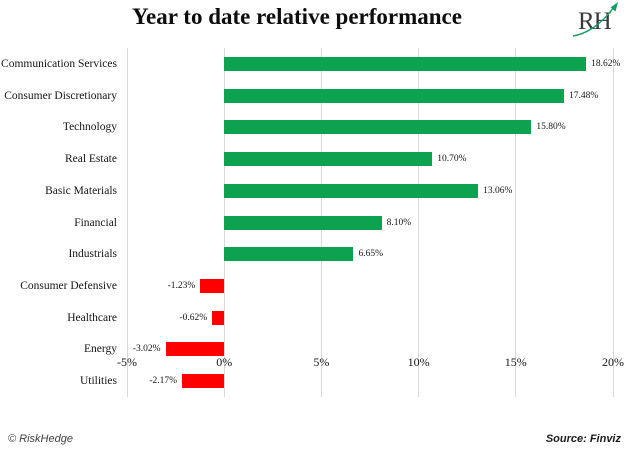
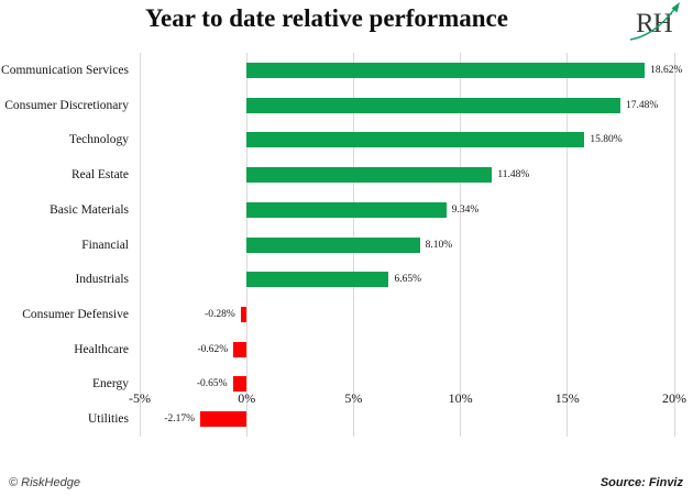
Real Estate: 10.70% -> 11.48%
Basic Materials: 13.06% -> 9.34%
Consumer Defensive: -1.23% -> -0.28%
Energy: -3.02% -> -0.65%
